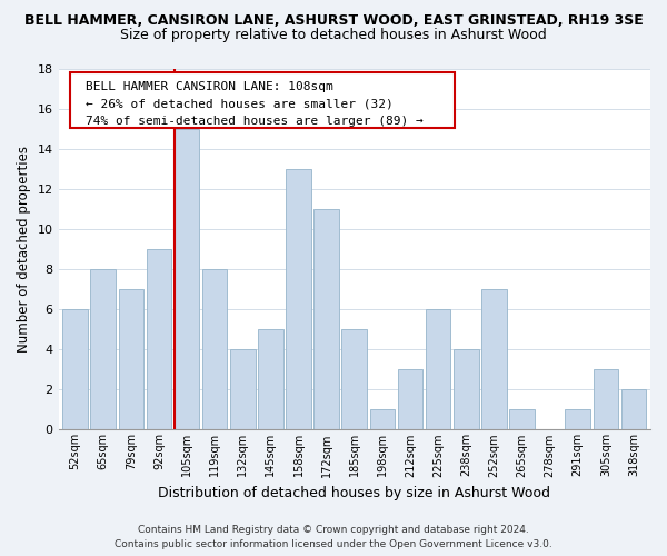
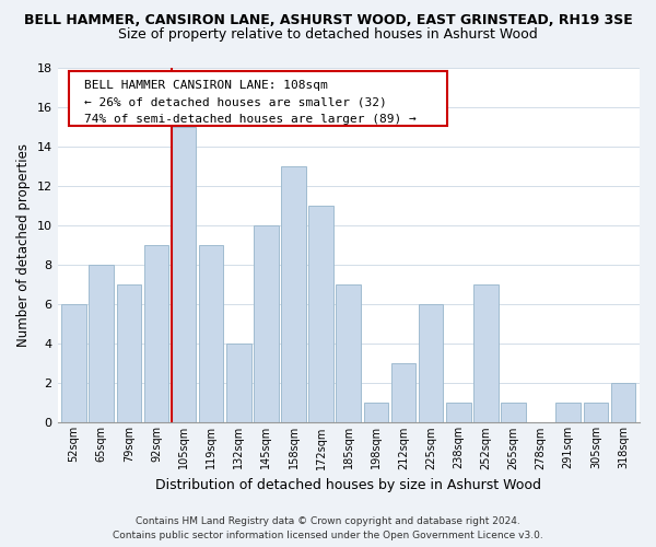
119sqm: 8 -> 9
145sqm: 5 -> 10
185sqm: 5 -> 7
238sqm: 4 -> 1
305sqm: 3 -> 1
